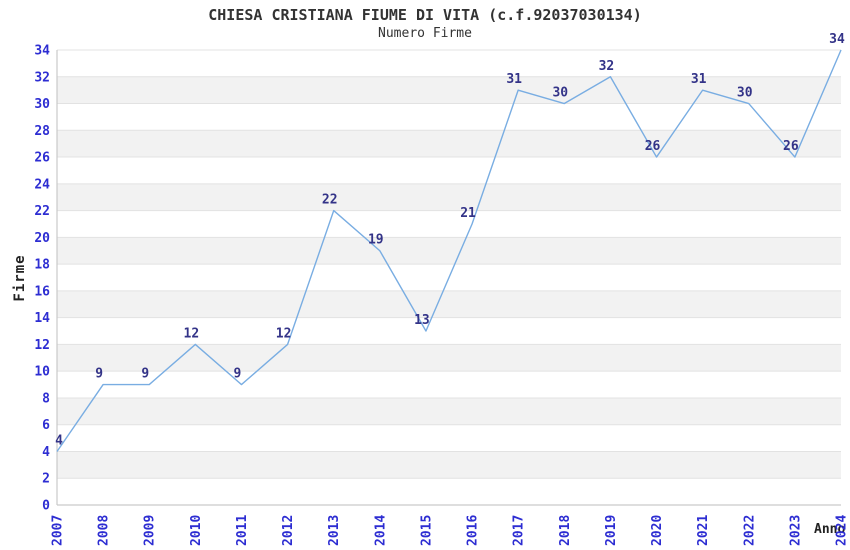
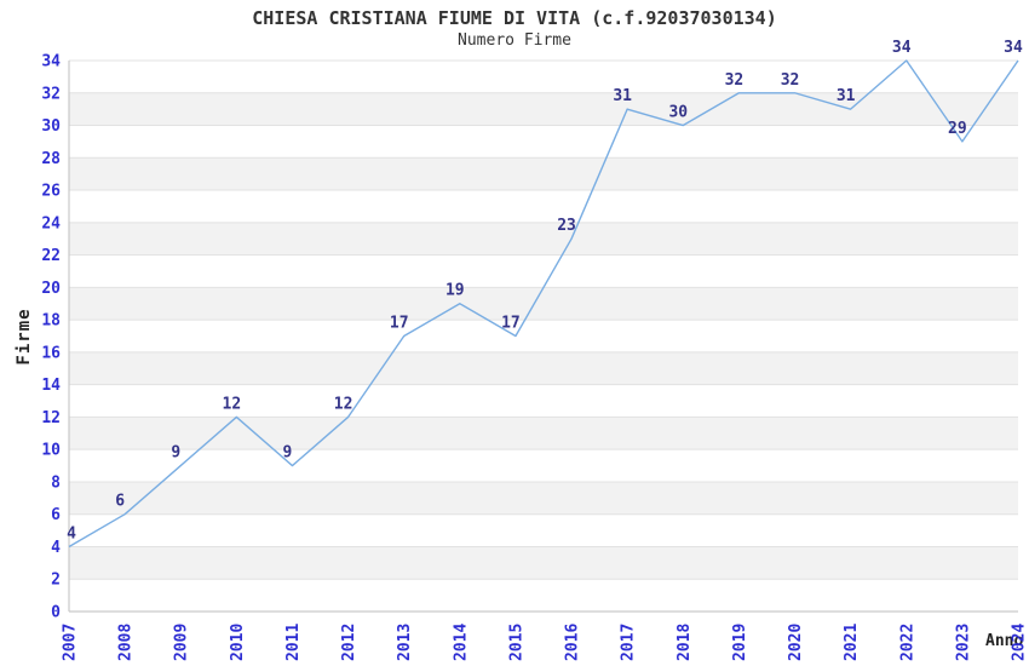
2008: 9 -> 6
2013: 22 -> 17
2015: 13 -> 17
2016: 21 -> 23
2020: 26 -> 32
2022: 30 -> 34
2023: 26 -> 29
